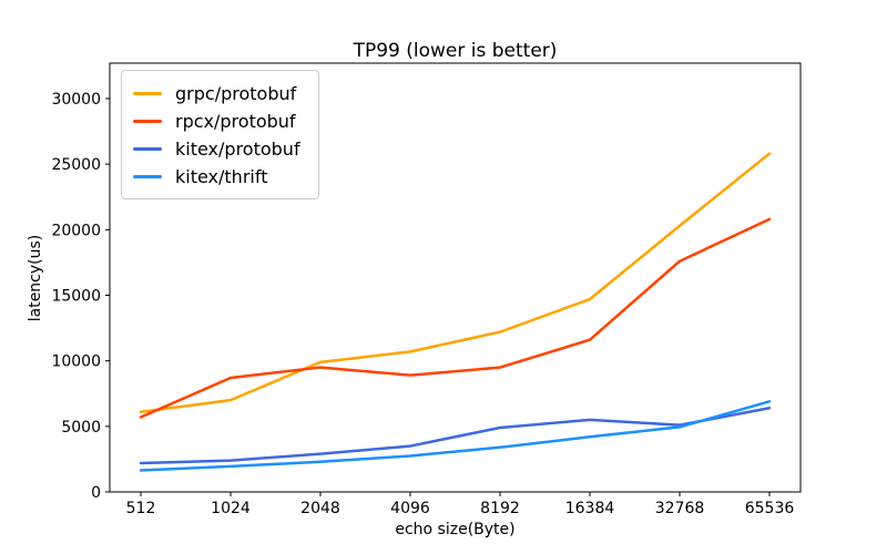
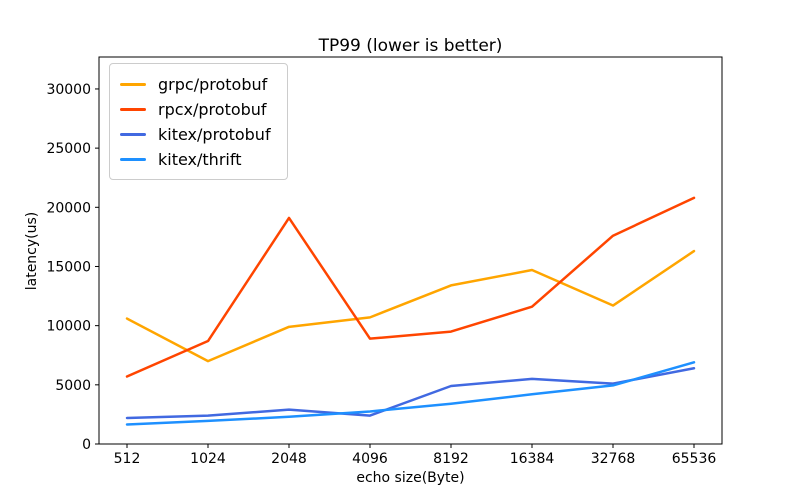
grpc/protobuf/512: 6100 -> 10600
rpcx/protobuf/2048: 9500 -> 19100
kitex/protobuf/4096: 3500 -> 2400
grpc/protobuf/8192: 12200 -> 13400
grpc/protobuf/32768: 20300 -> 11700
grpc/protobuf/65536: 25800 -> 16300
